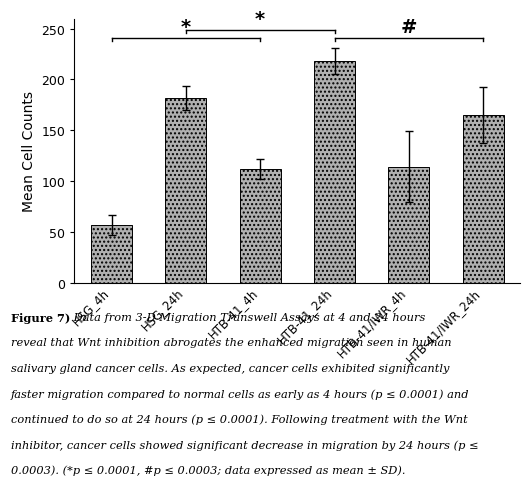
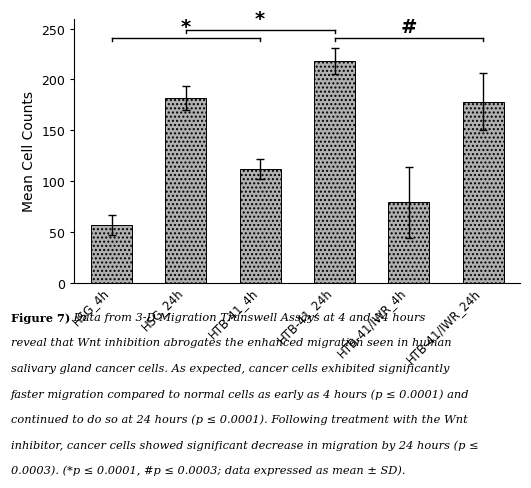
HTB-41/IWR_4h: 114 -> 79
HTB-41/IWR_24h: 165 -> 178
